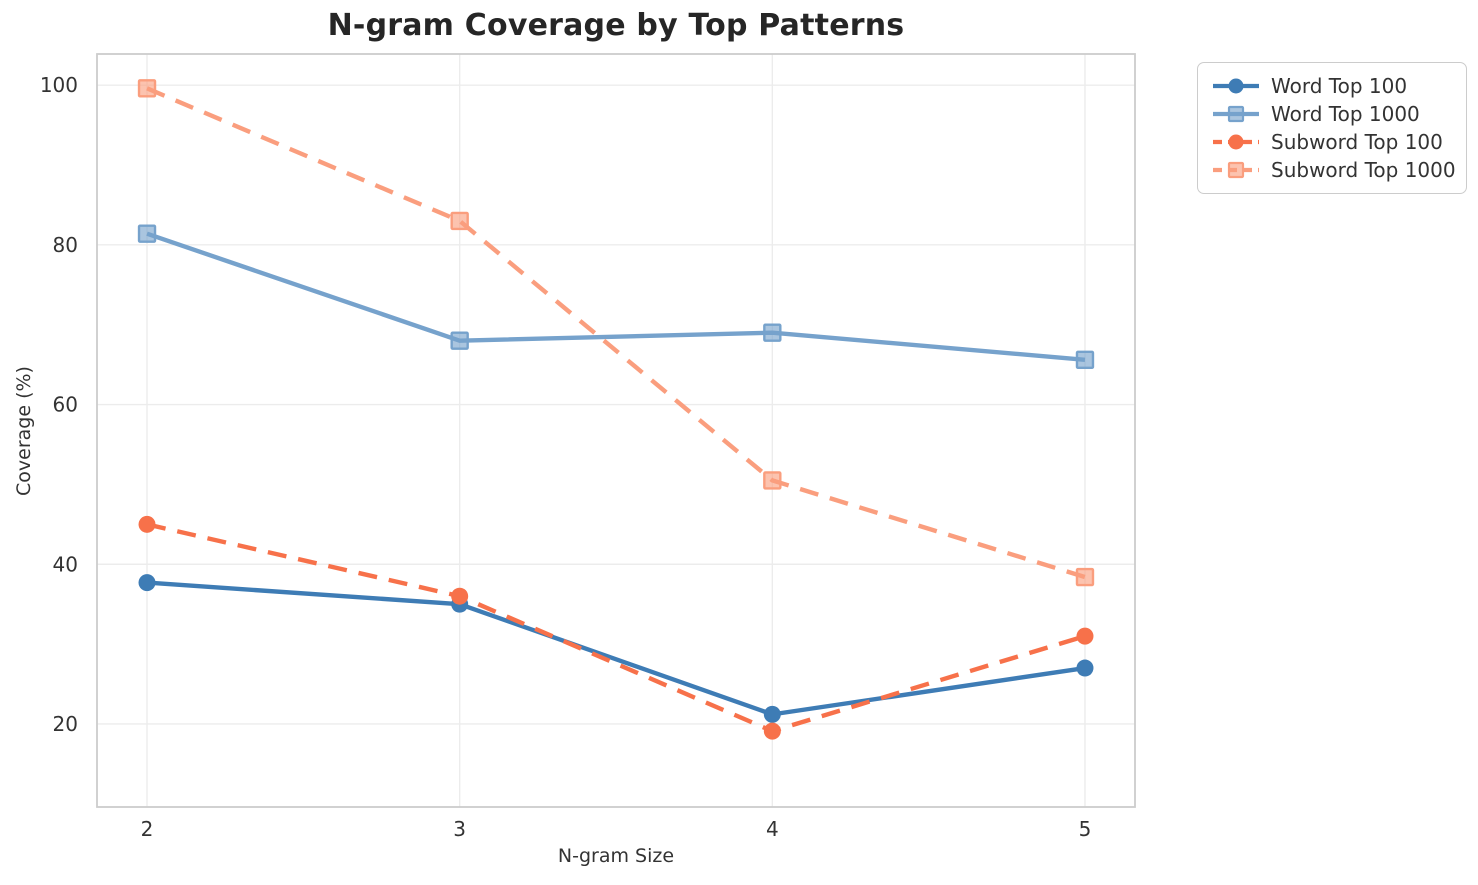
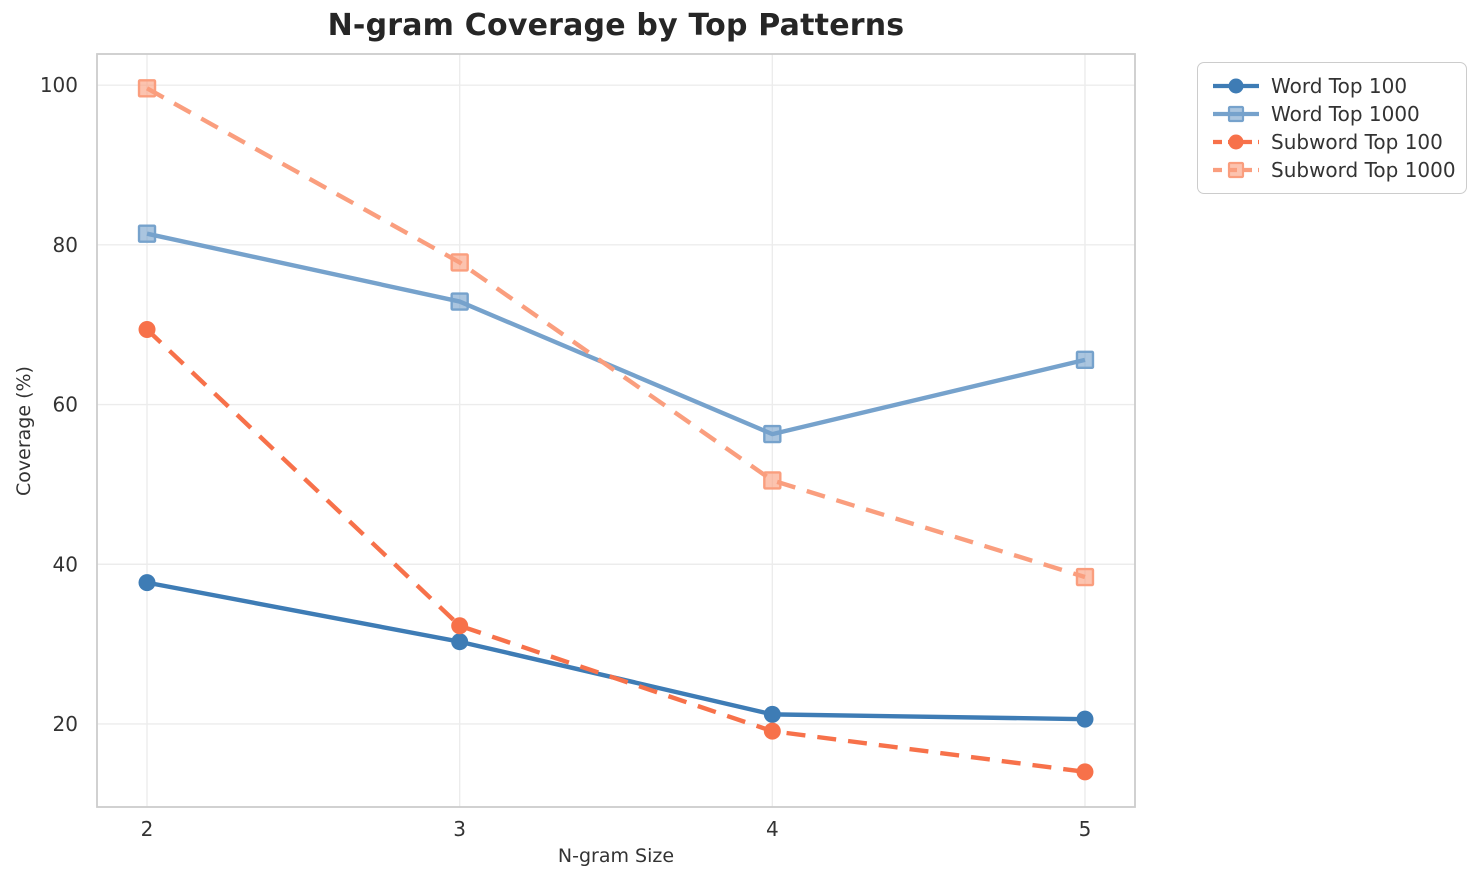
Subword Top 100/2: 45 -> 69
Word Top 100/3: 35 -> 30
Word Top 1000/3: 68 -> 73
Subword Top 100/3: 36 -> 32
Subword Top 1000/3: 83 -> 78
Word Top 1000/4: 69 -> 56
Word Top 100/5: 27 -> 21
Subword Top 100/5: 31 -> 14
